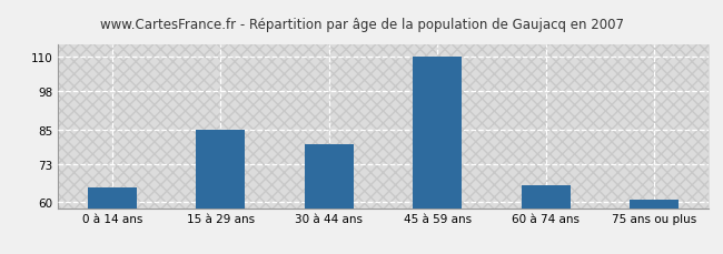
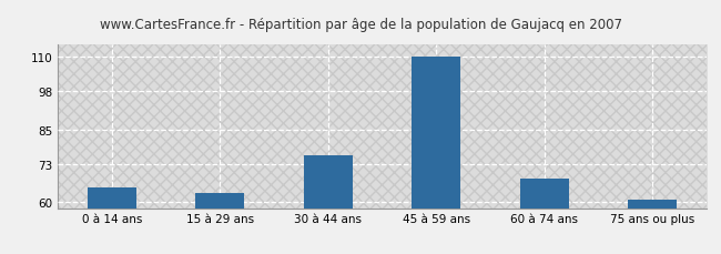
15 à 29 ans: 85 -> 63
30 à 44 ans: 80 -> 76
60 à 74 ans: 66 -> 68
